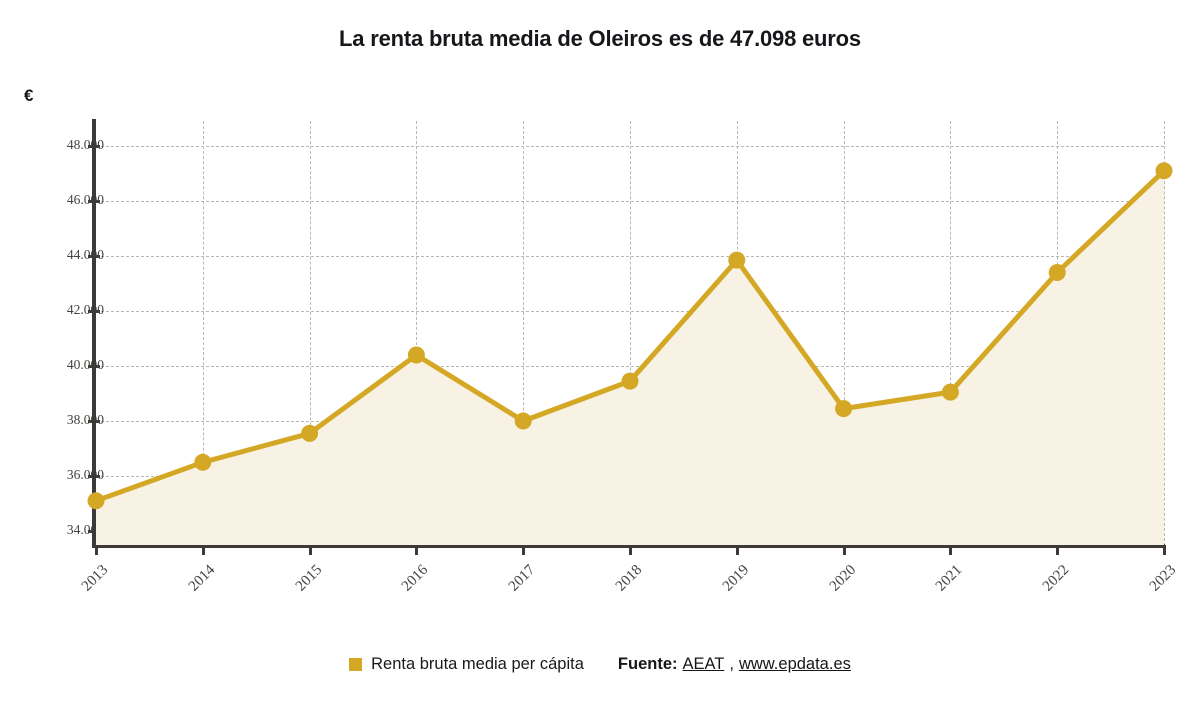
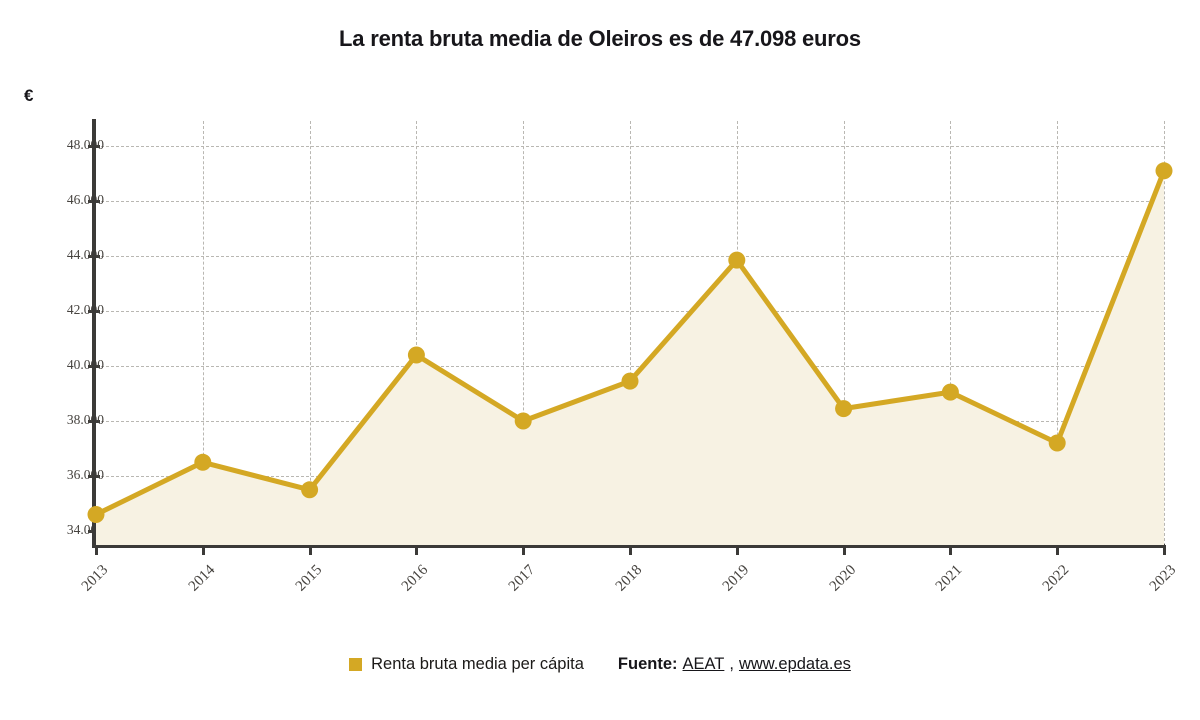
2013: 35100 -> 34600
2015: 37600 -> 35500
2022: 43400 -> 37200
